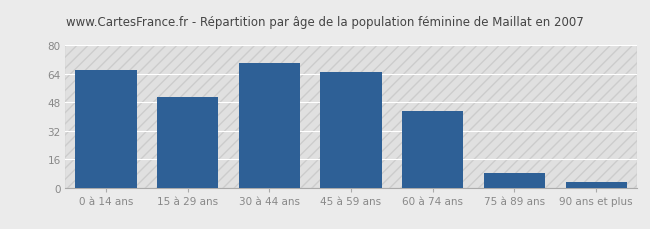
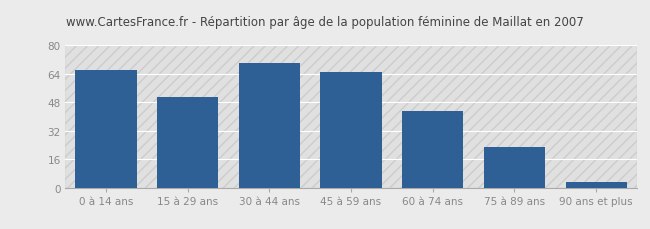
75 à 89 ans: 8 -> 23
